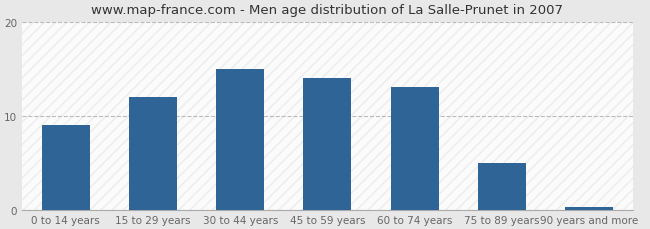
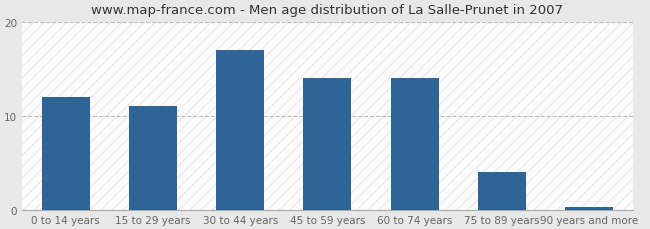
0 to 14 years: 9.0 -> 12.0
15 to 29 years: 12.0 -> 11.0
30 to 44 years: 15.0 -> 17.0
60 to 74 years: 13.0 -> 14.0
75 to 89 years: 5.0 -> 4.0
